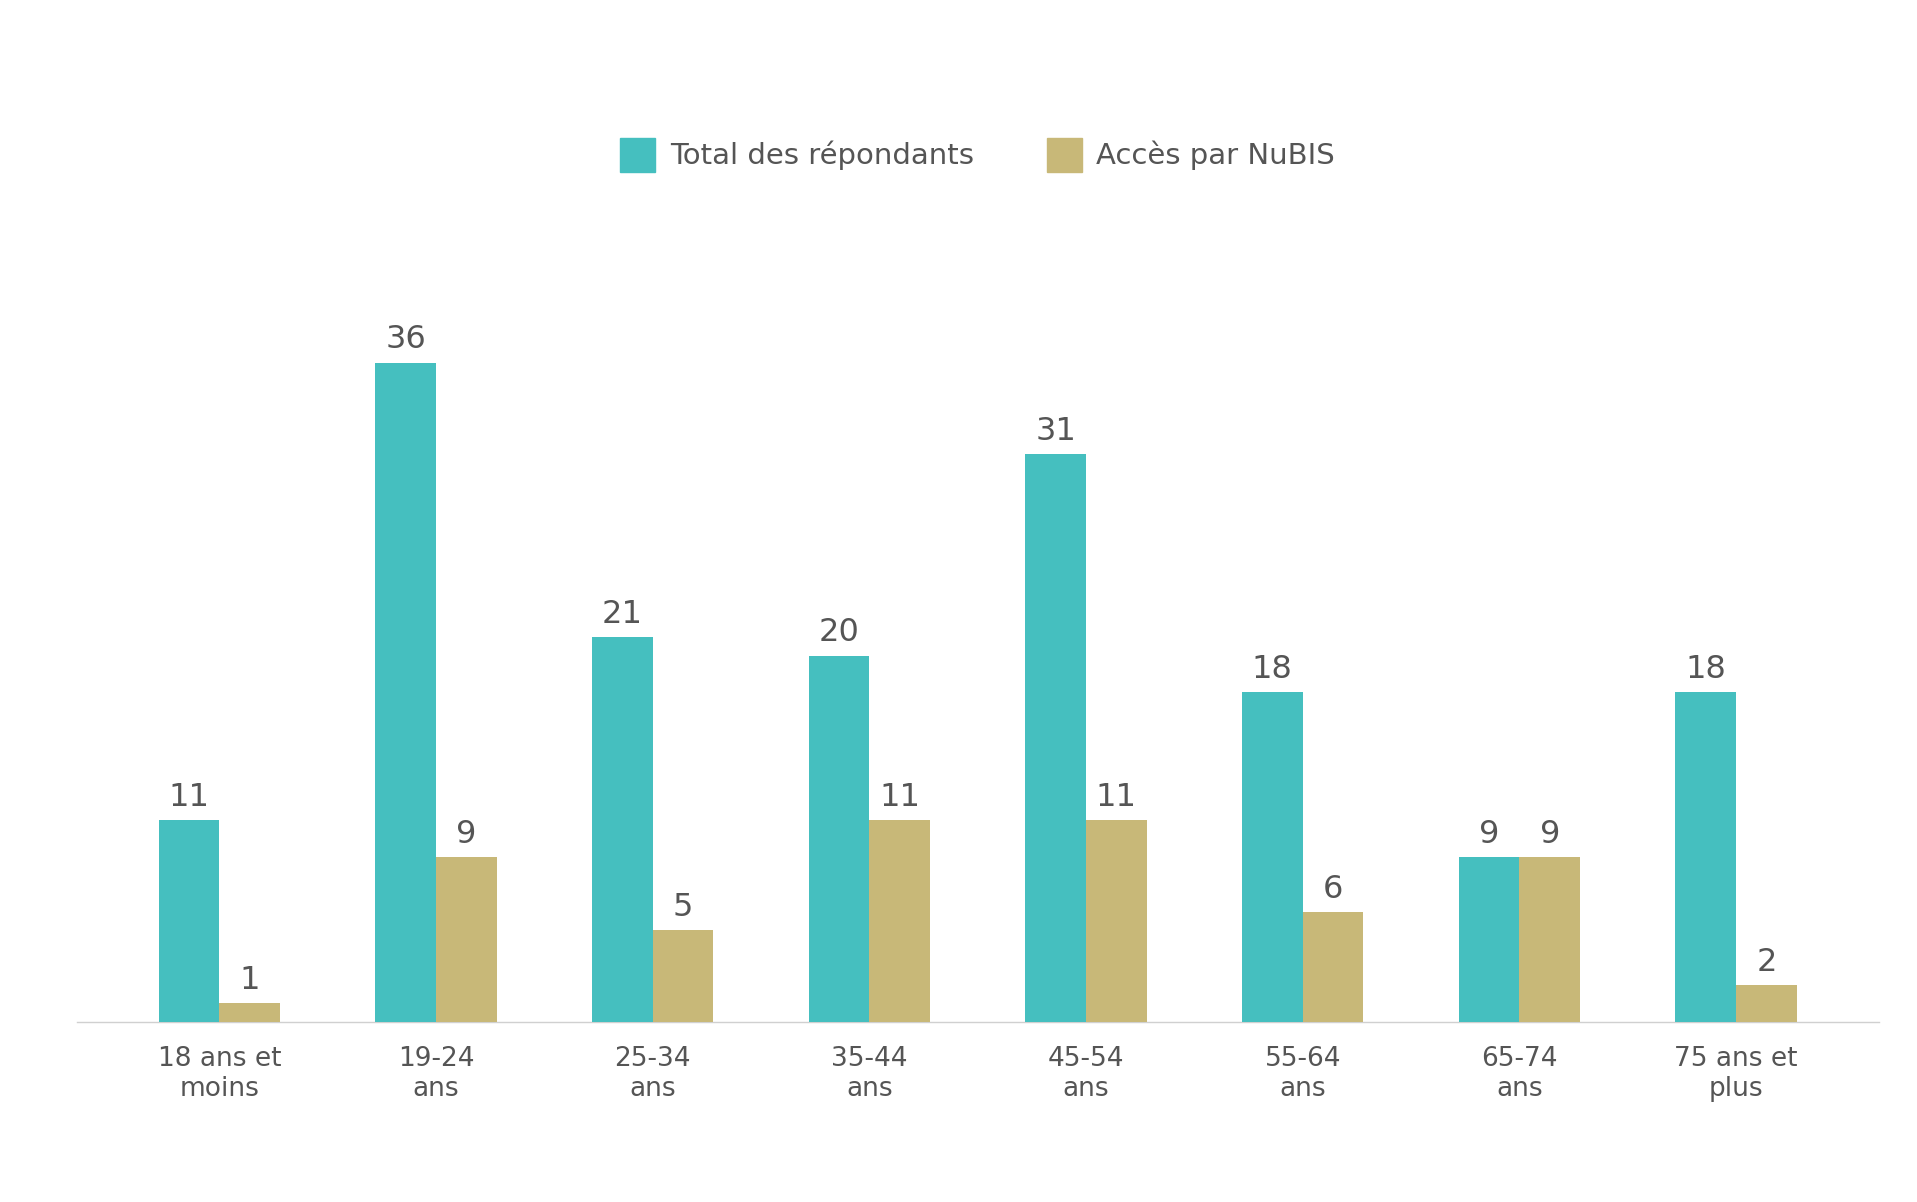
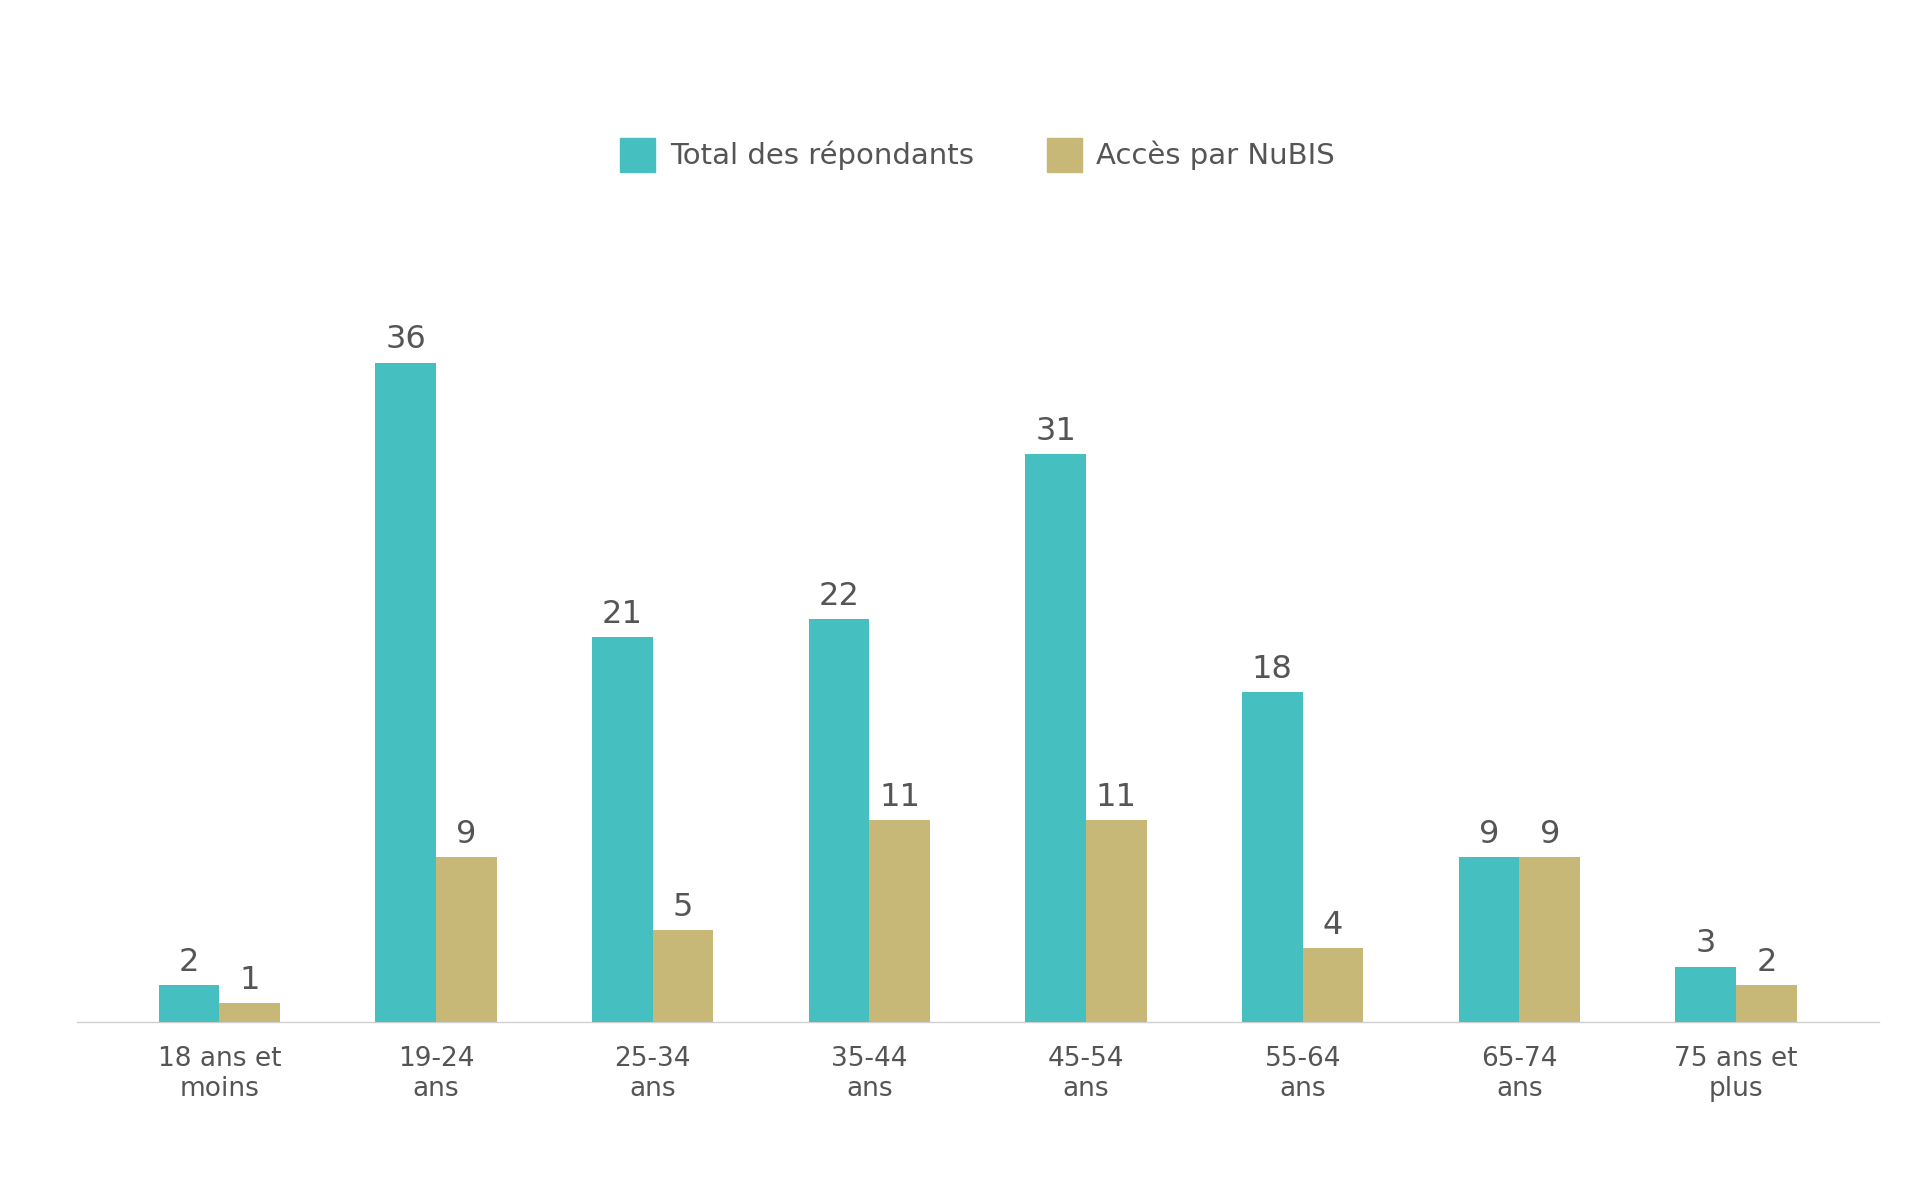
Total des répondants/18 ans et moins: 11 -> 2
Total des répondants/35-44 ans: 20 -> 22
Accès par NuBIS/55-64 ans: 6 -> 4
Total des répondants/75 ans et plus: 18 -> 3
